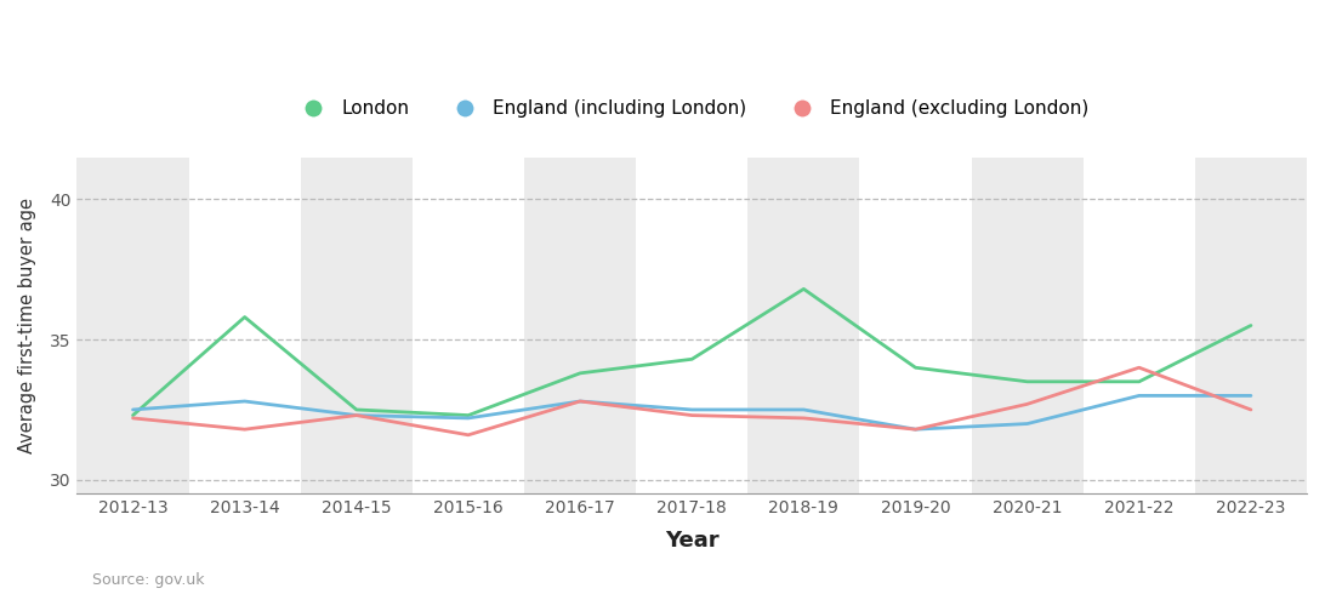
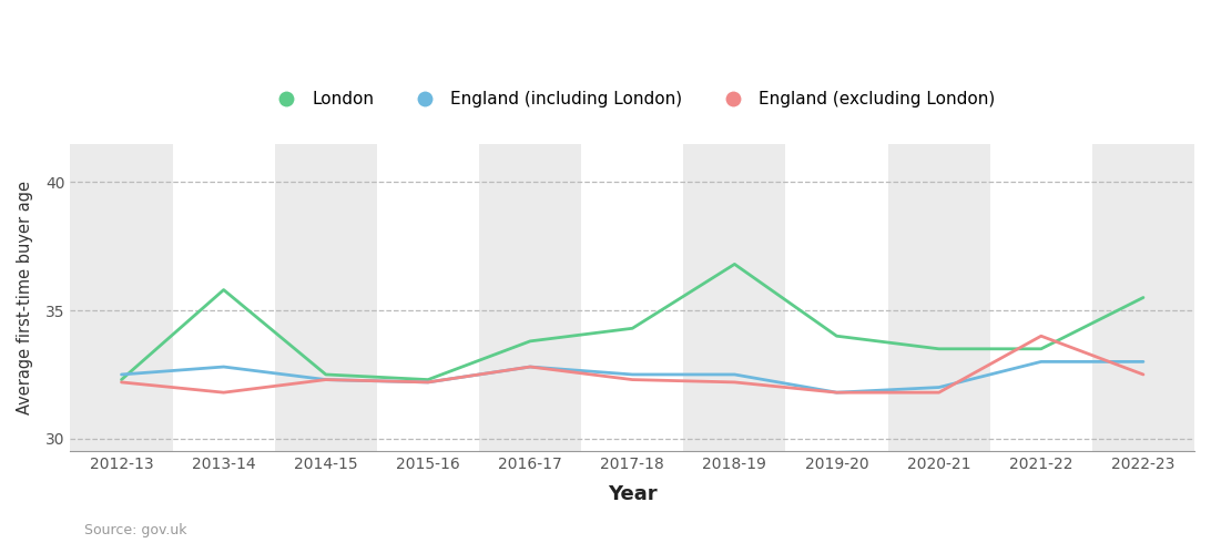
England (excluding London)/2015-16: 31.6 -> 32.2
England (excluding London)/2020-21: 32.7 -> 31.8
